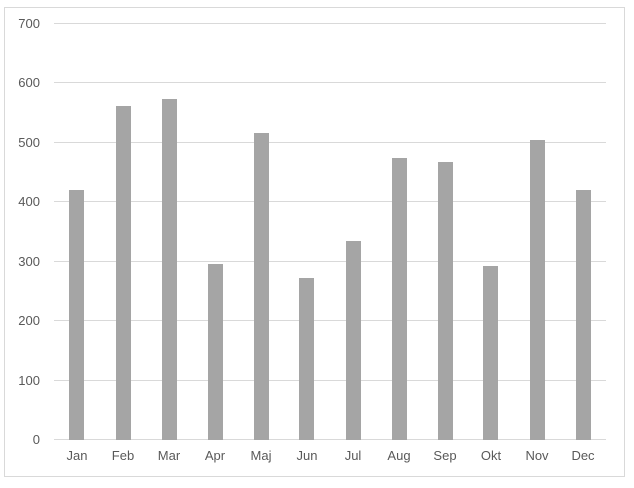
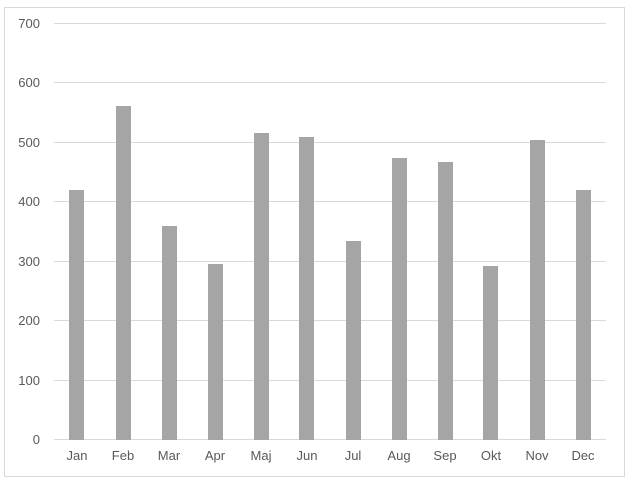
Mar: 570 -> 360
Jun: 270 -> 510
